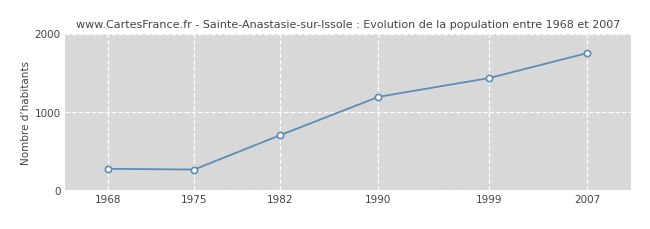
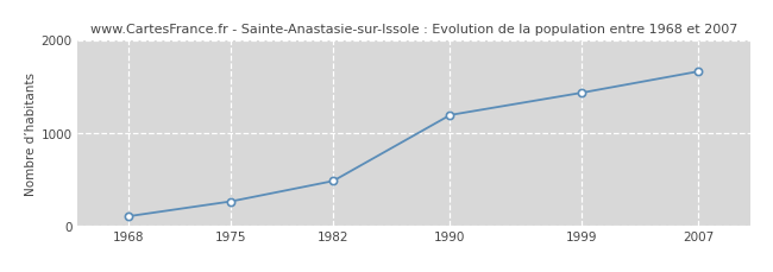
1968: 270 -> 100
1982: 700 -> 480
2007: 1750 -> 1660
